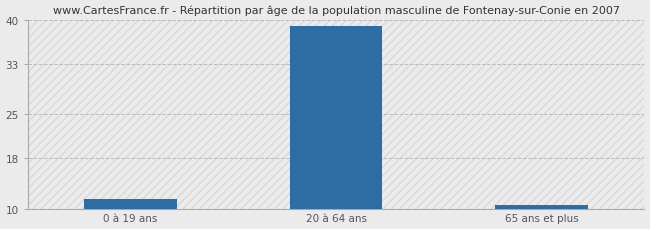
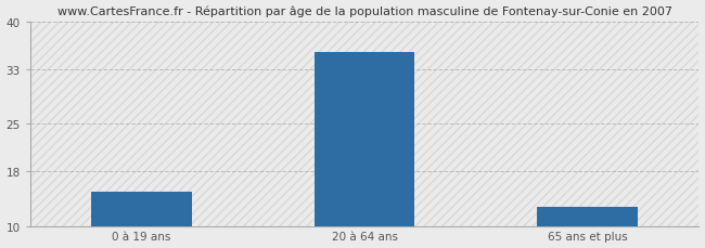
0 à 19 ans: 11.5 -> 15.0
20 à 64 ans: 39.0 -> 35.6
65 ans et plus: 10.5 -> 12.8
